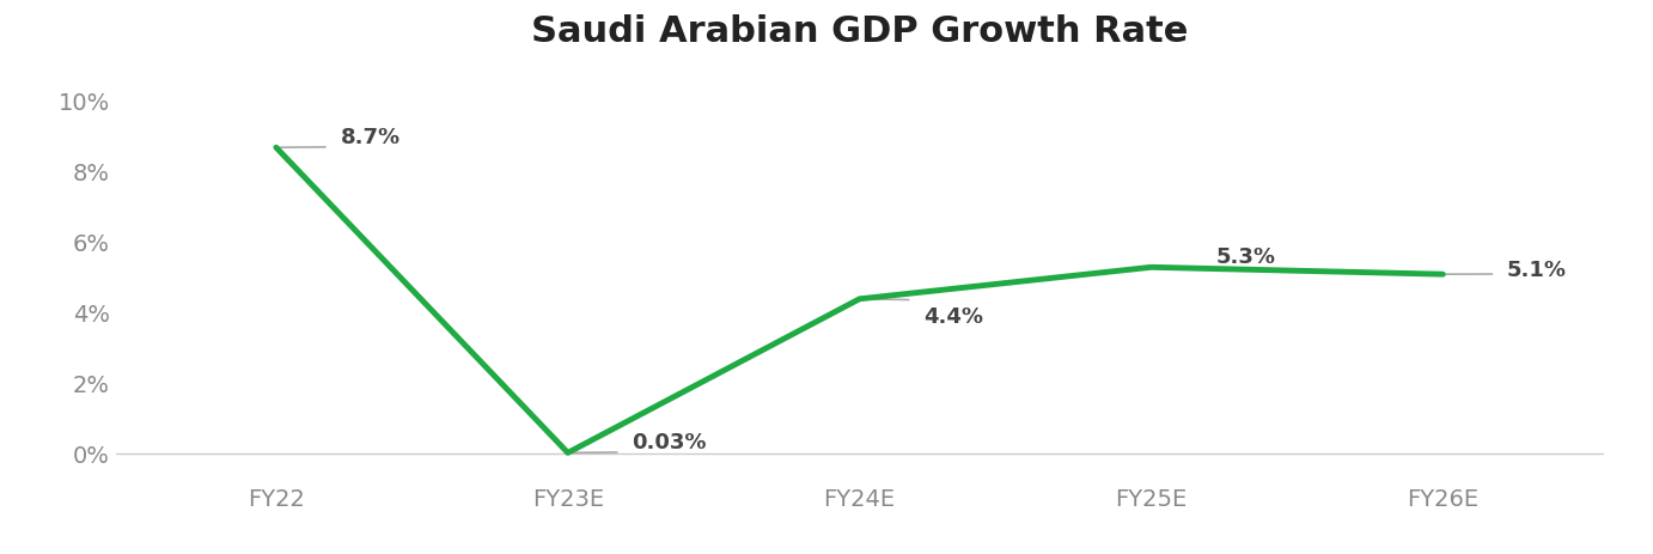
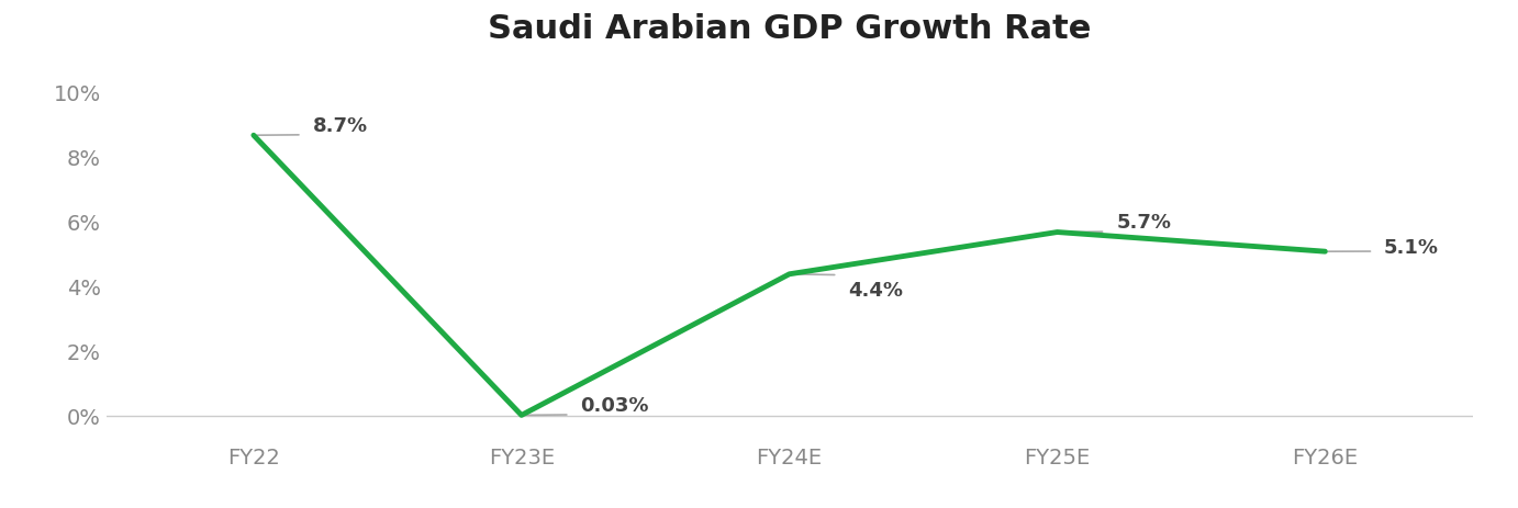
FY25E: 5.3% -> 5.7%
